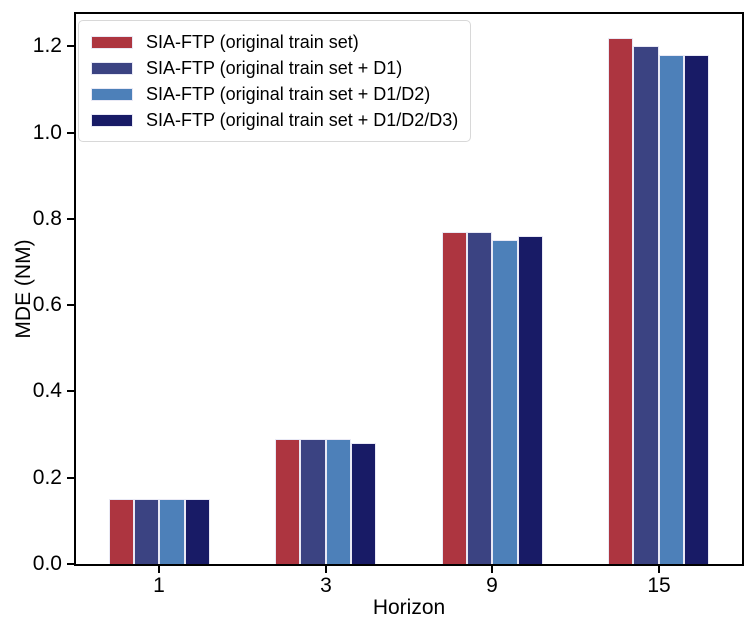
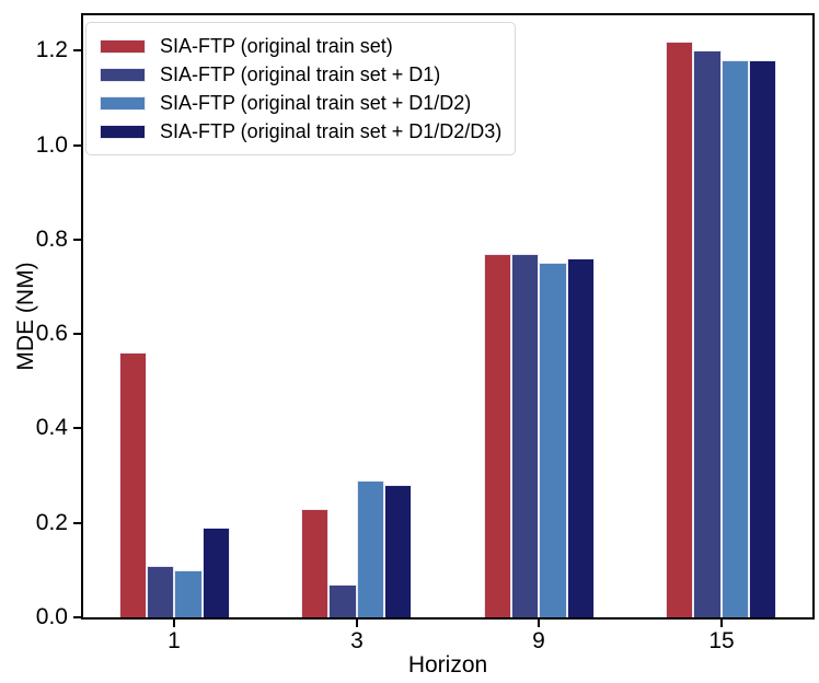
SIA-FTP (original train set)/1: 0.15 -> 0.56
SIA-FTP (original train set + D1)/1: 0.15 -> 0.11
SIA-FTP (original train set + D1/D2)/1: 0.15 -> 0.10
SIA-FTP (original train set + D1/D2/D3)/1: 0.15 -> 0.19
SIA-FTP (original train set)/3: 0.29 -> 0.23
SIA-FTP (original train set + D1)/3: 0.29 -> 0.07
